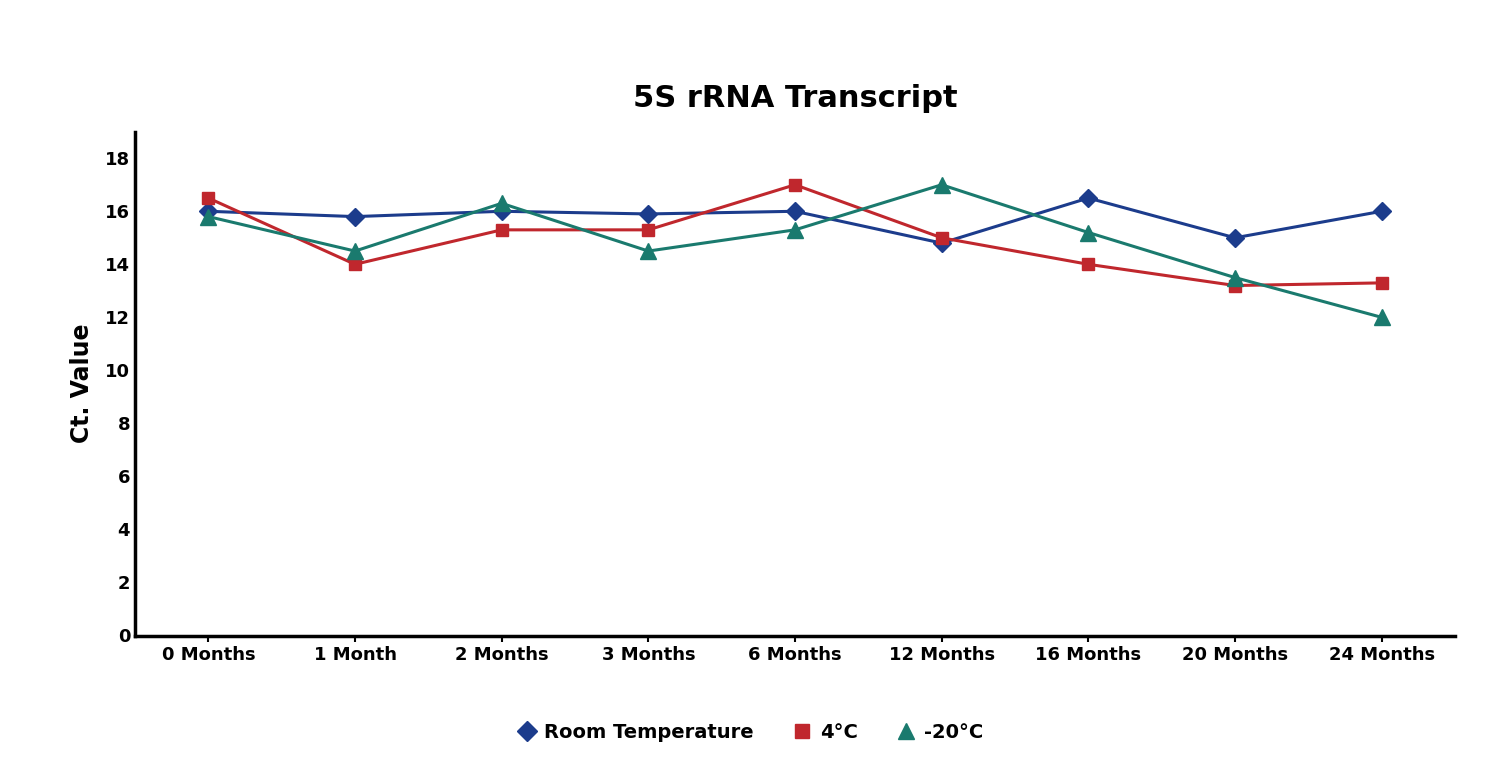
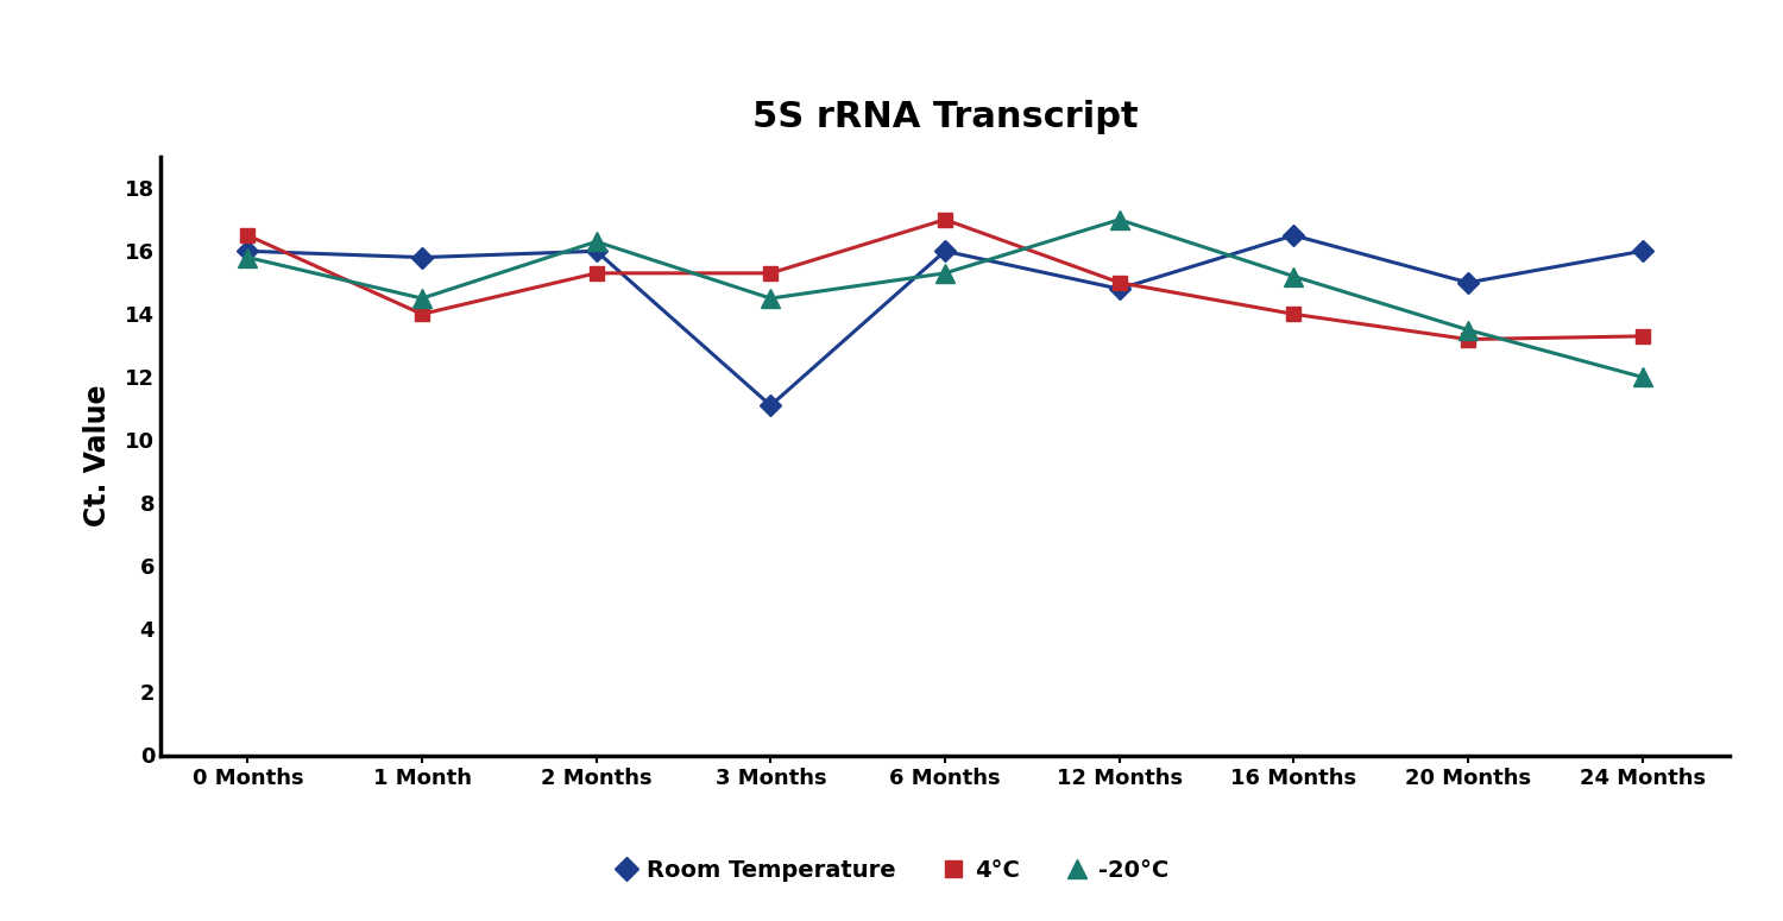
Room Temperature/3 Months: 15.9 -> 11.1
